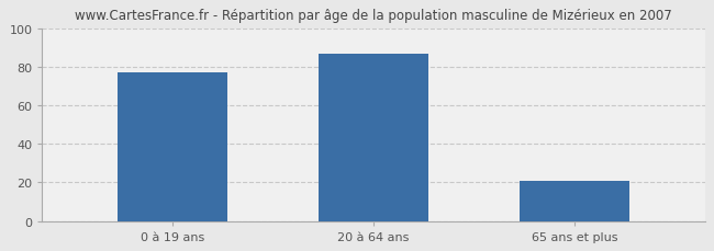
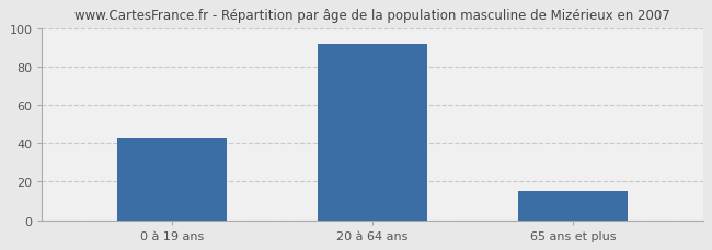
0 à 19 ans: 77 -> 43
20 à 64 ans: 87 -> 92
65 ans et plus: 21 -> 15
